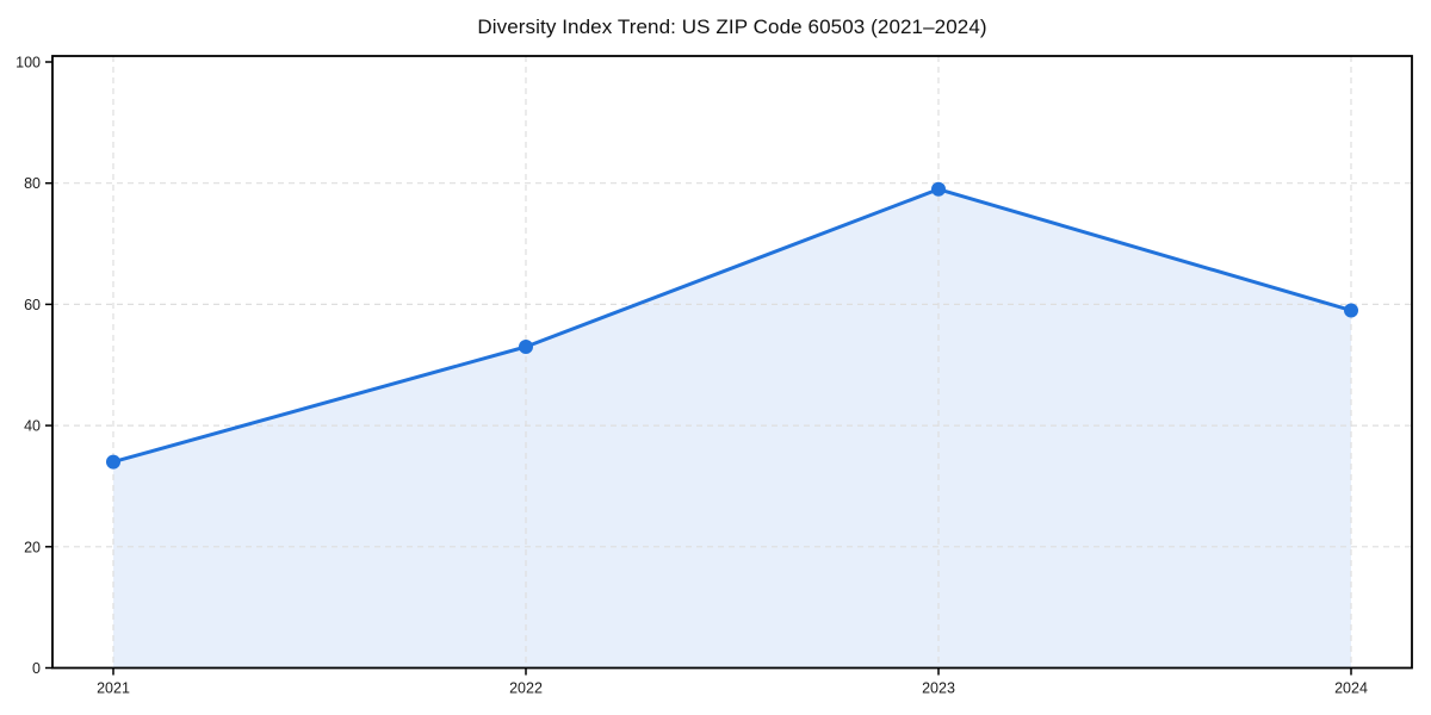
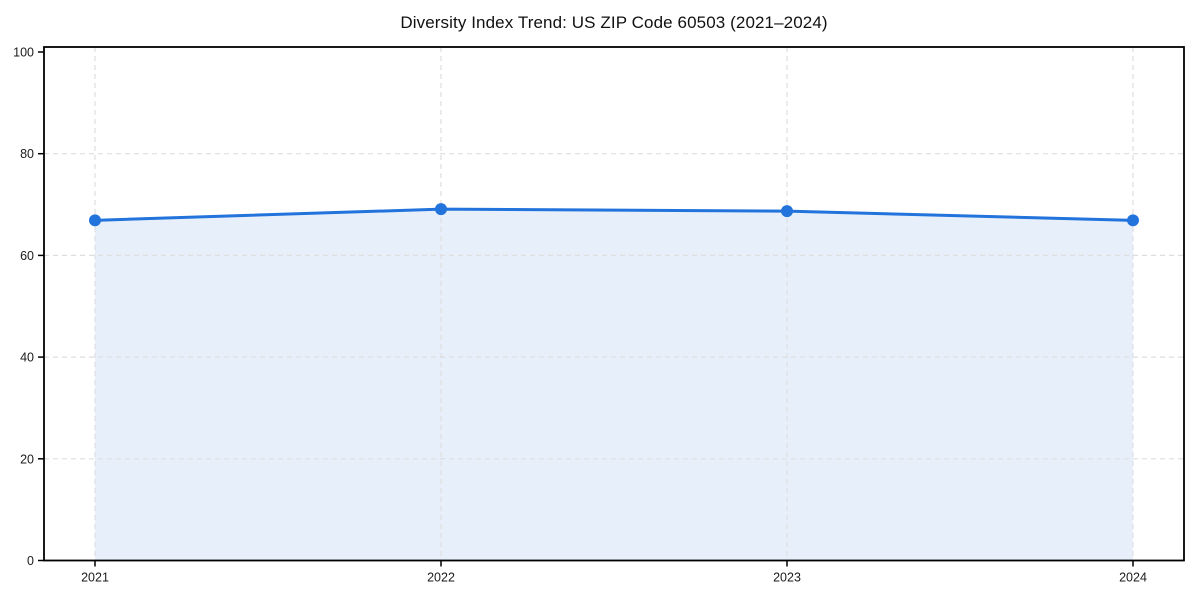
2021: 34 -> 67
2022: 53 -> 69
2023: 79 -> 69
2024: 59 -> 67
